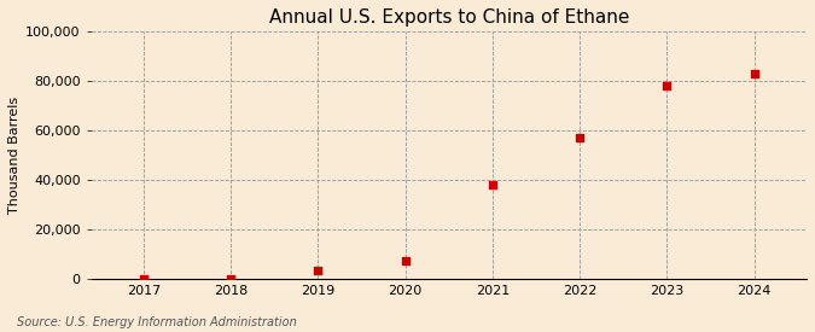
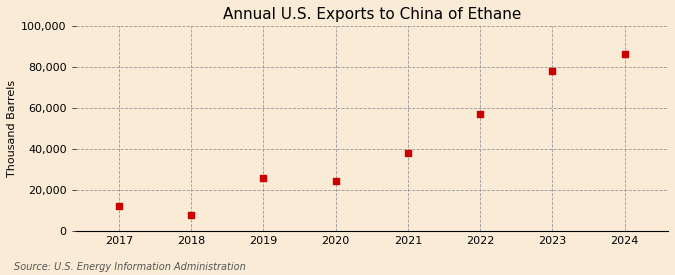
2017: 200 -> 12,500
2018: 200 -> 8,000
2019: 3,500 -> 26,000
2020: 7,200 -> 24,500
2024: 83,000 -> 86,500
